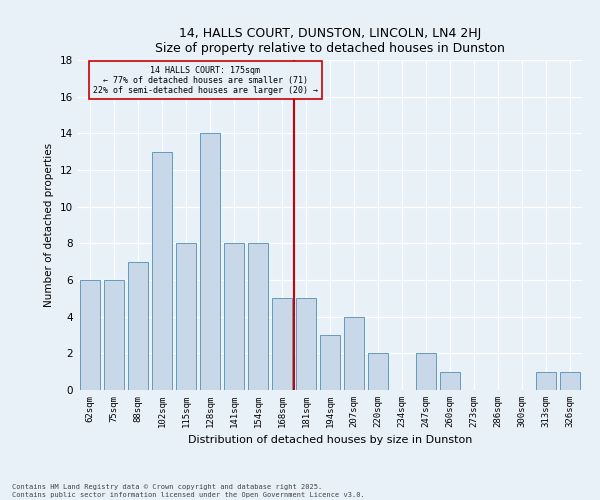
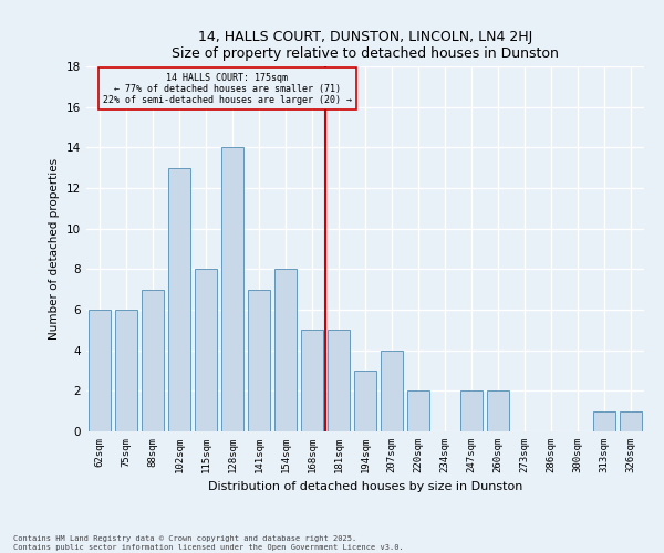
141sqm: 8 -> 7
260sqm: 1 -> 2
